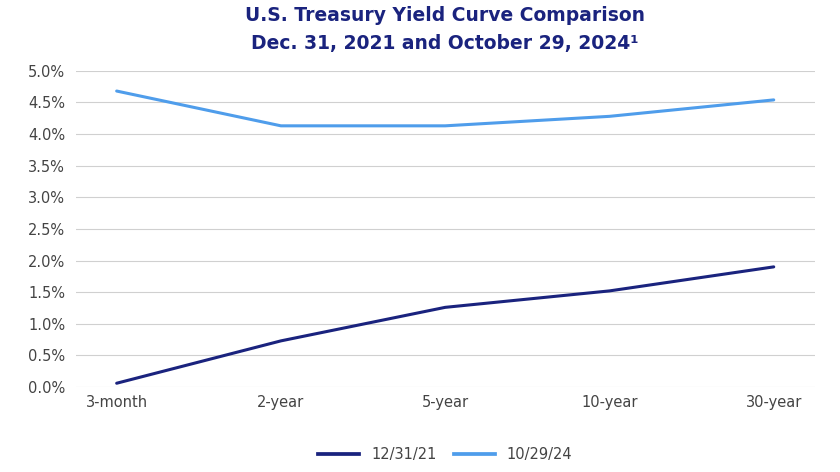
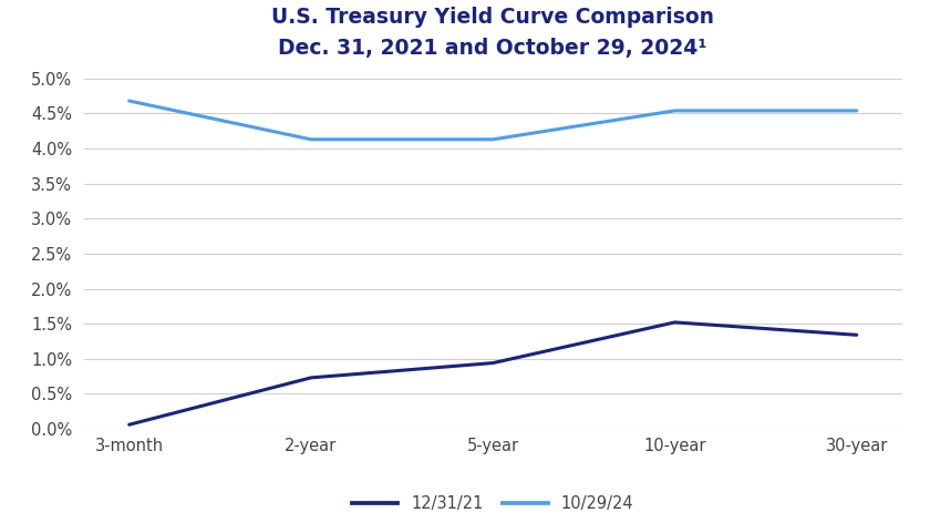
12/31/21/5-year: 1.26% -> 0.94%
10/29/24/10-year: 4.28% -> 4.54%
12/31/21/30-year: 1.90% -> 1.34%
